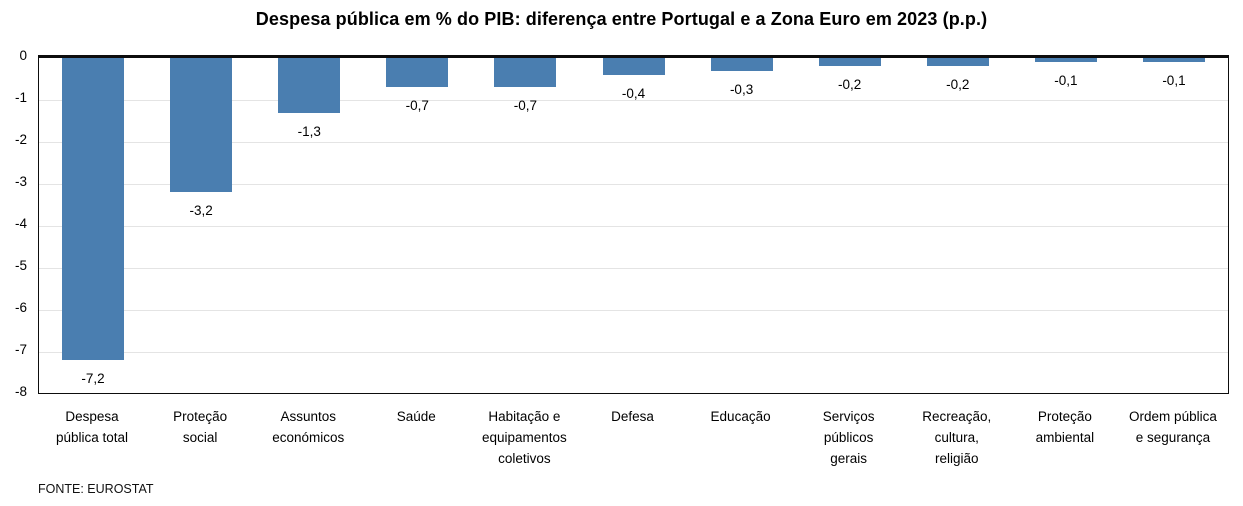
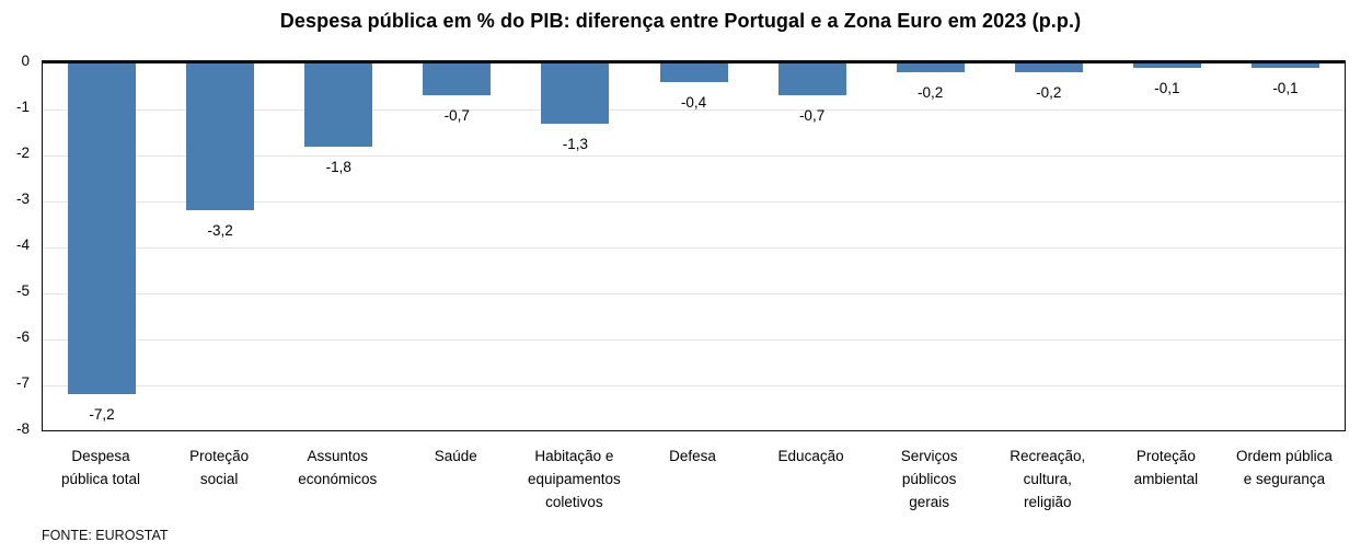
Assuntos económicos: -1,3 -> -1,8
Habitação e equipamentos coletivos: -0,7 -> -1,3
Educação: -0,3 -> -0,7
